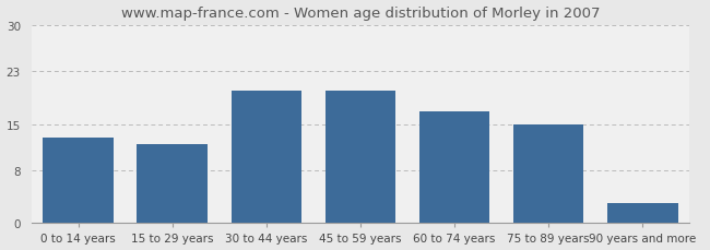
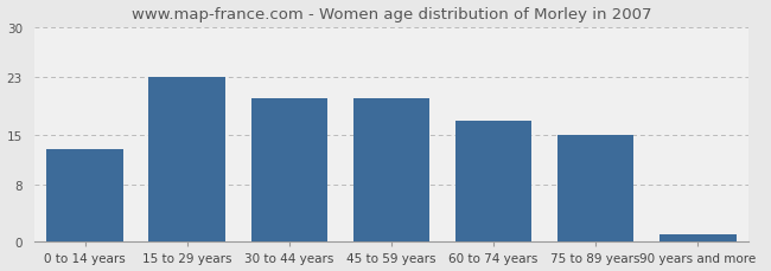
15 to 29 years: 12 -> 23
90 years and more: 3 -> 1
